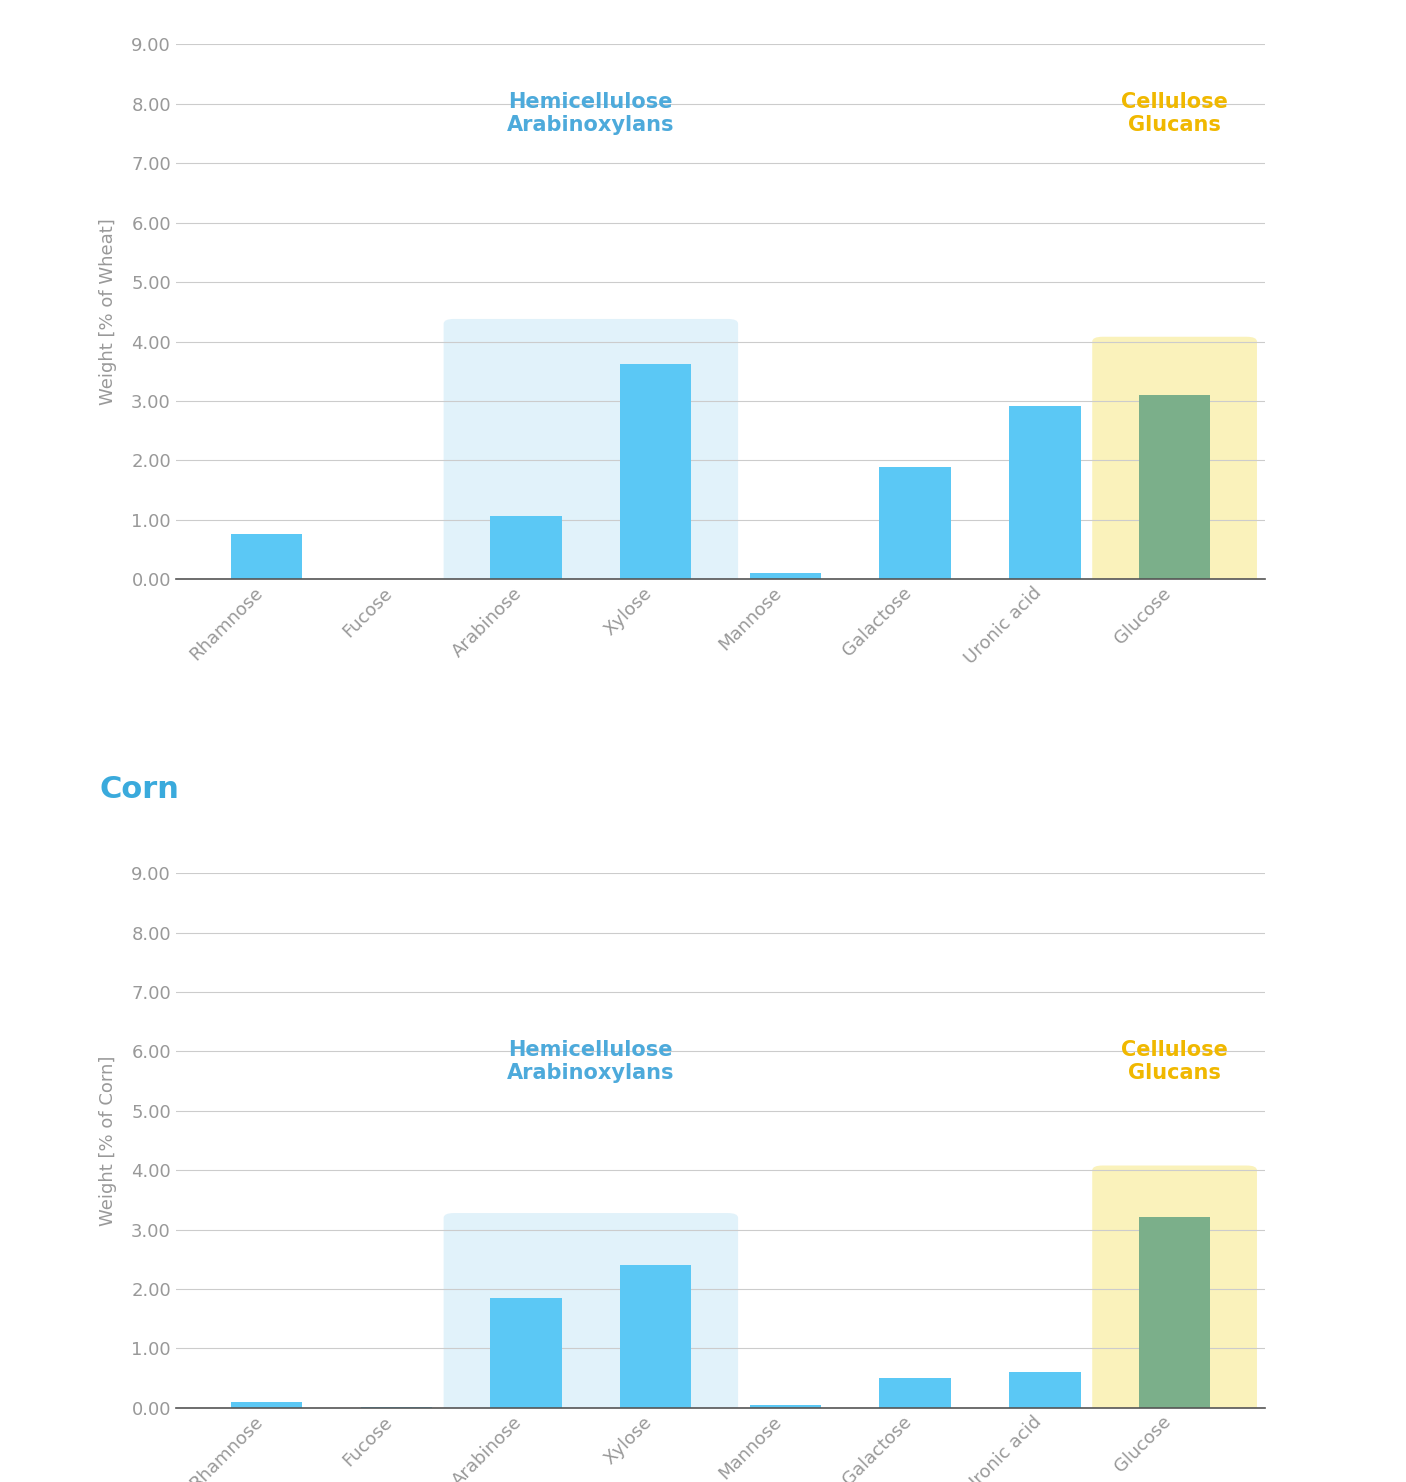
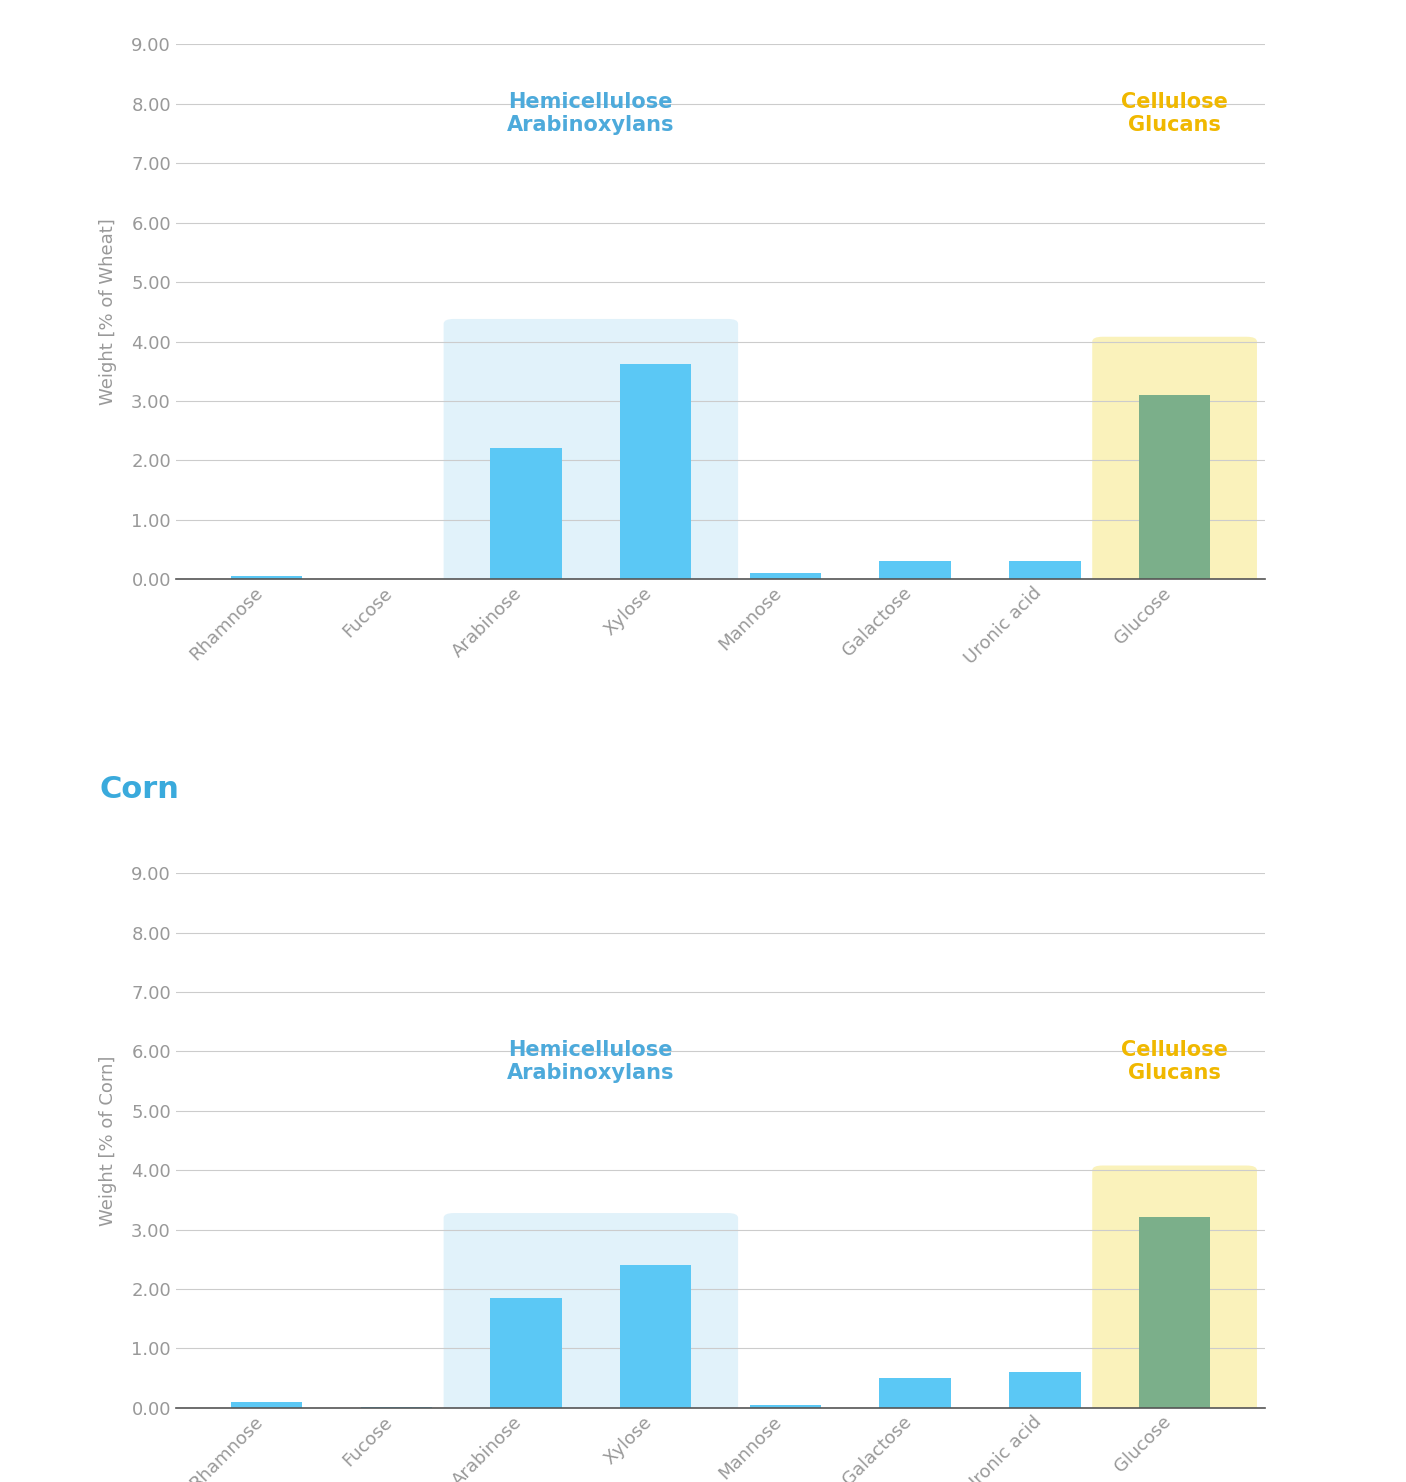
Rhamnose: 0.76 -> 0.05
Arabinose: 1.06 -> 2.20
Galactose: 1.88 -> 0.30
Uronic acid: 2.92 -> 0.30
